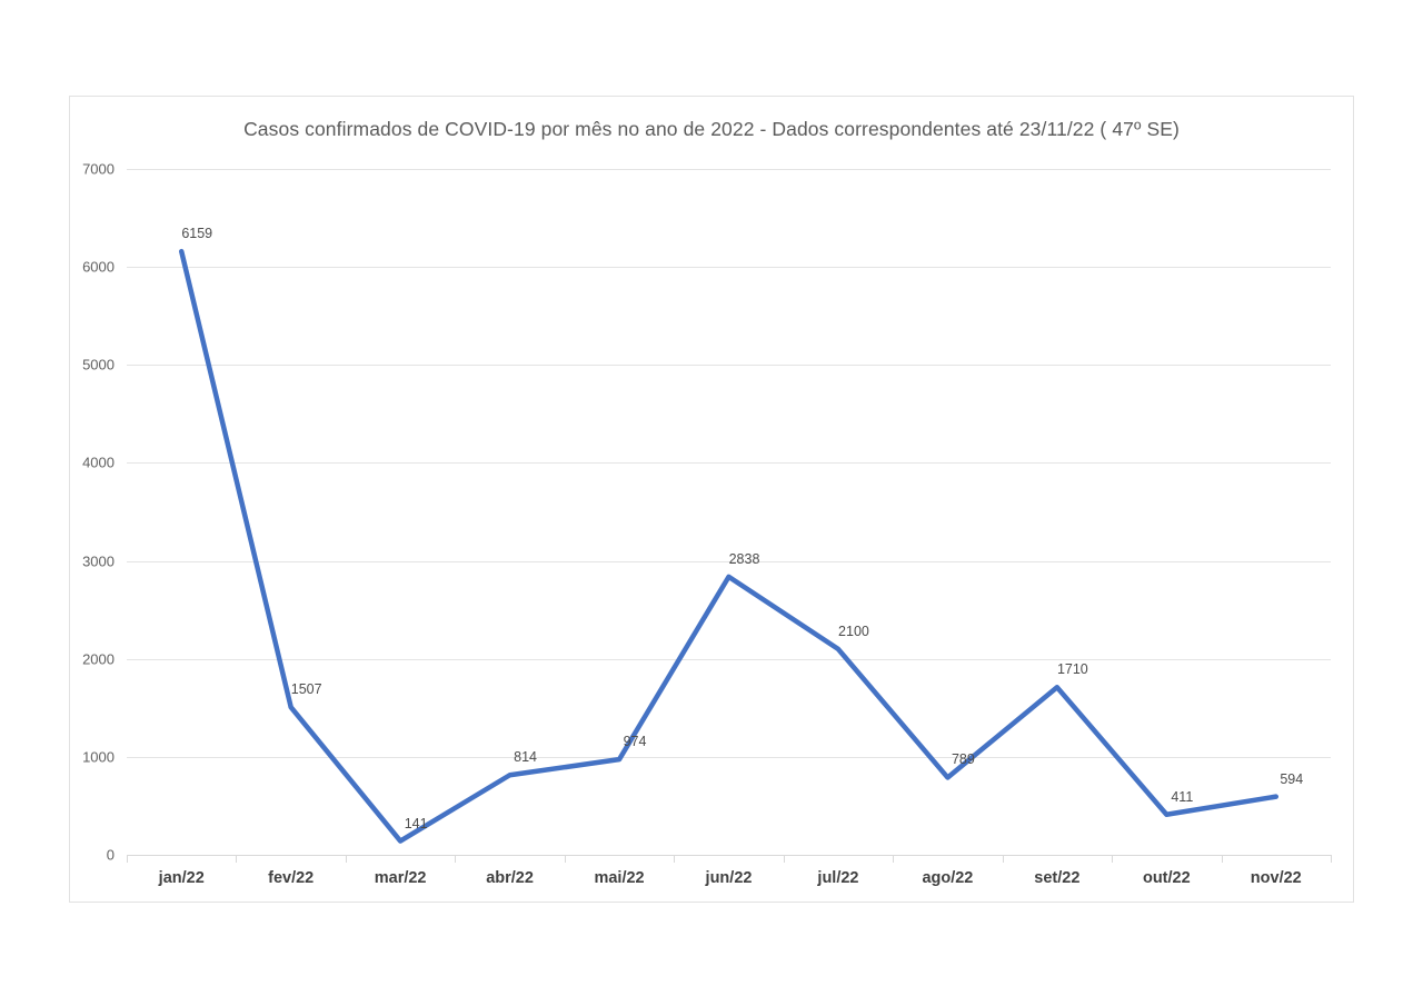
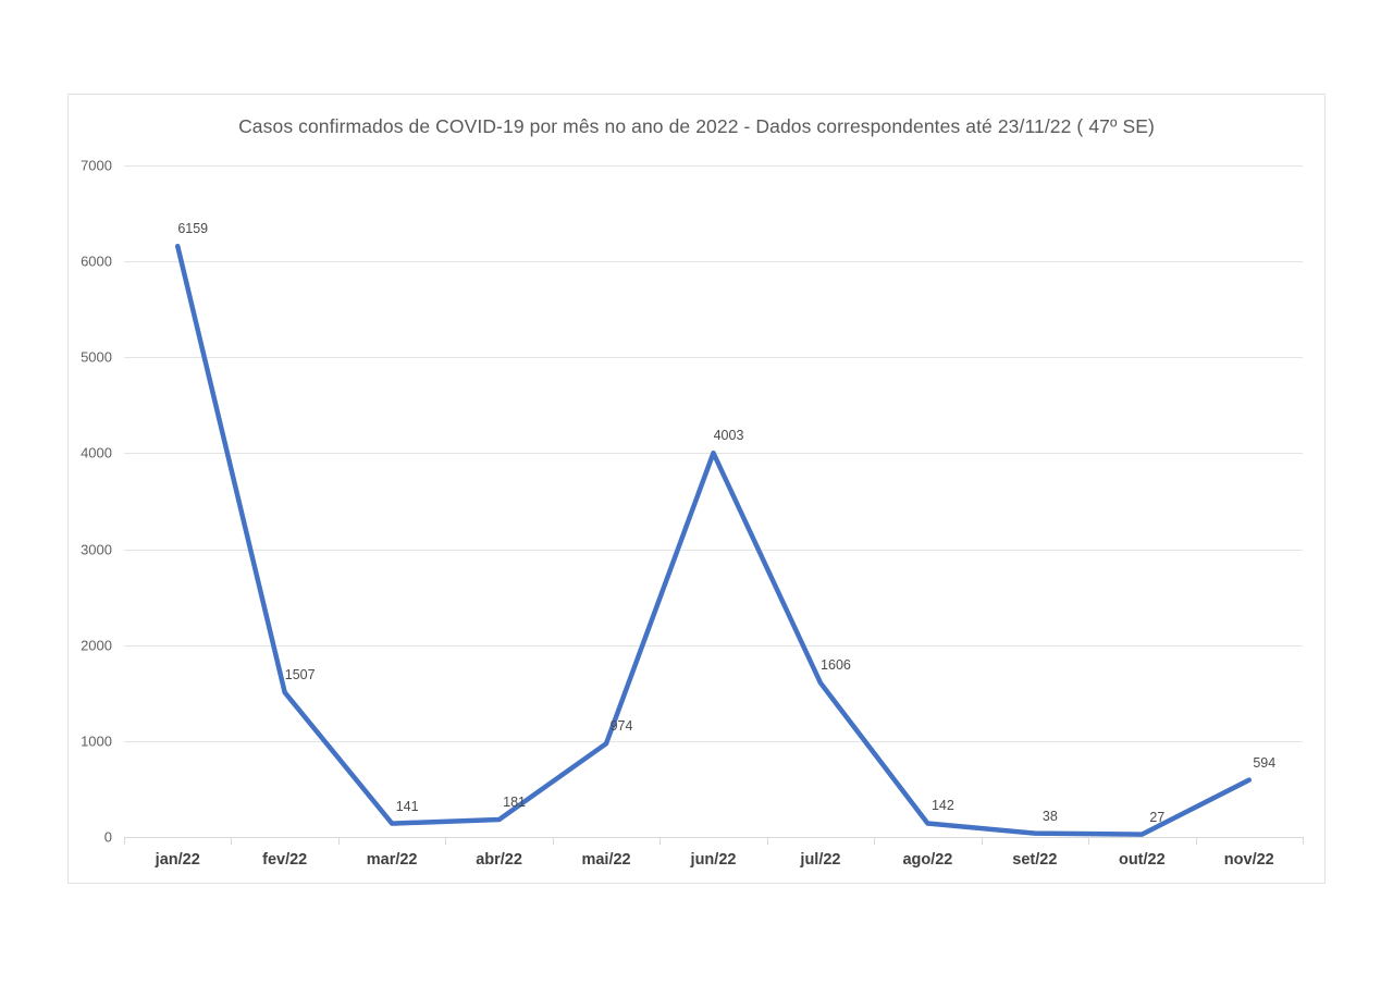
abr/22: 814 -> 181
jun/22: 2838 -> 4003
jul/22: 2100 -> 1606
ago/22: 789 -> 142
set/22: 1710 -> 38
out/22: 411 -> 27
